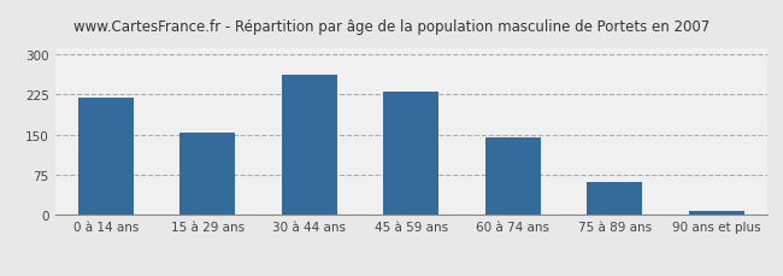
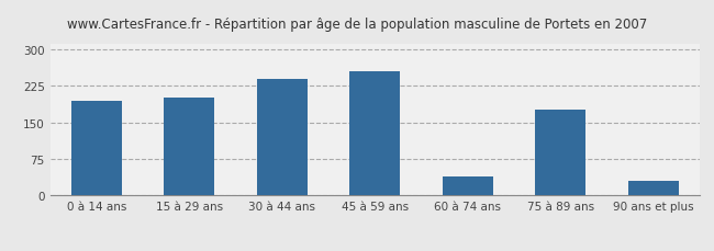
0 à 14 ans: 218 -> 195
15 à 29 ans: 153 -> 200
30 à 44 ans: 262 -> 240
45 à 59 ans: 230 -> 255
60 à 74 ans: 145 -> 40
75 à 89 ans: 62 -> 175
90 ans et plus: 8 -> 30
